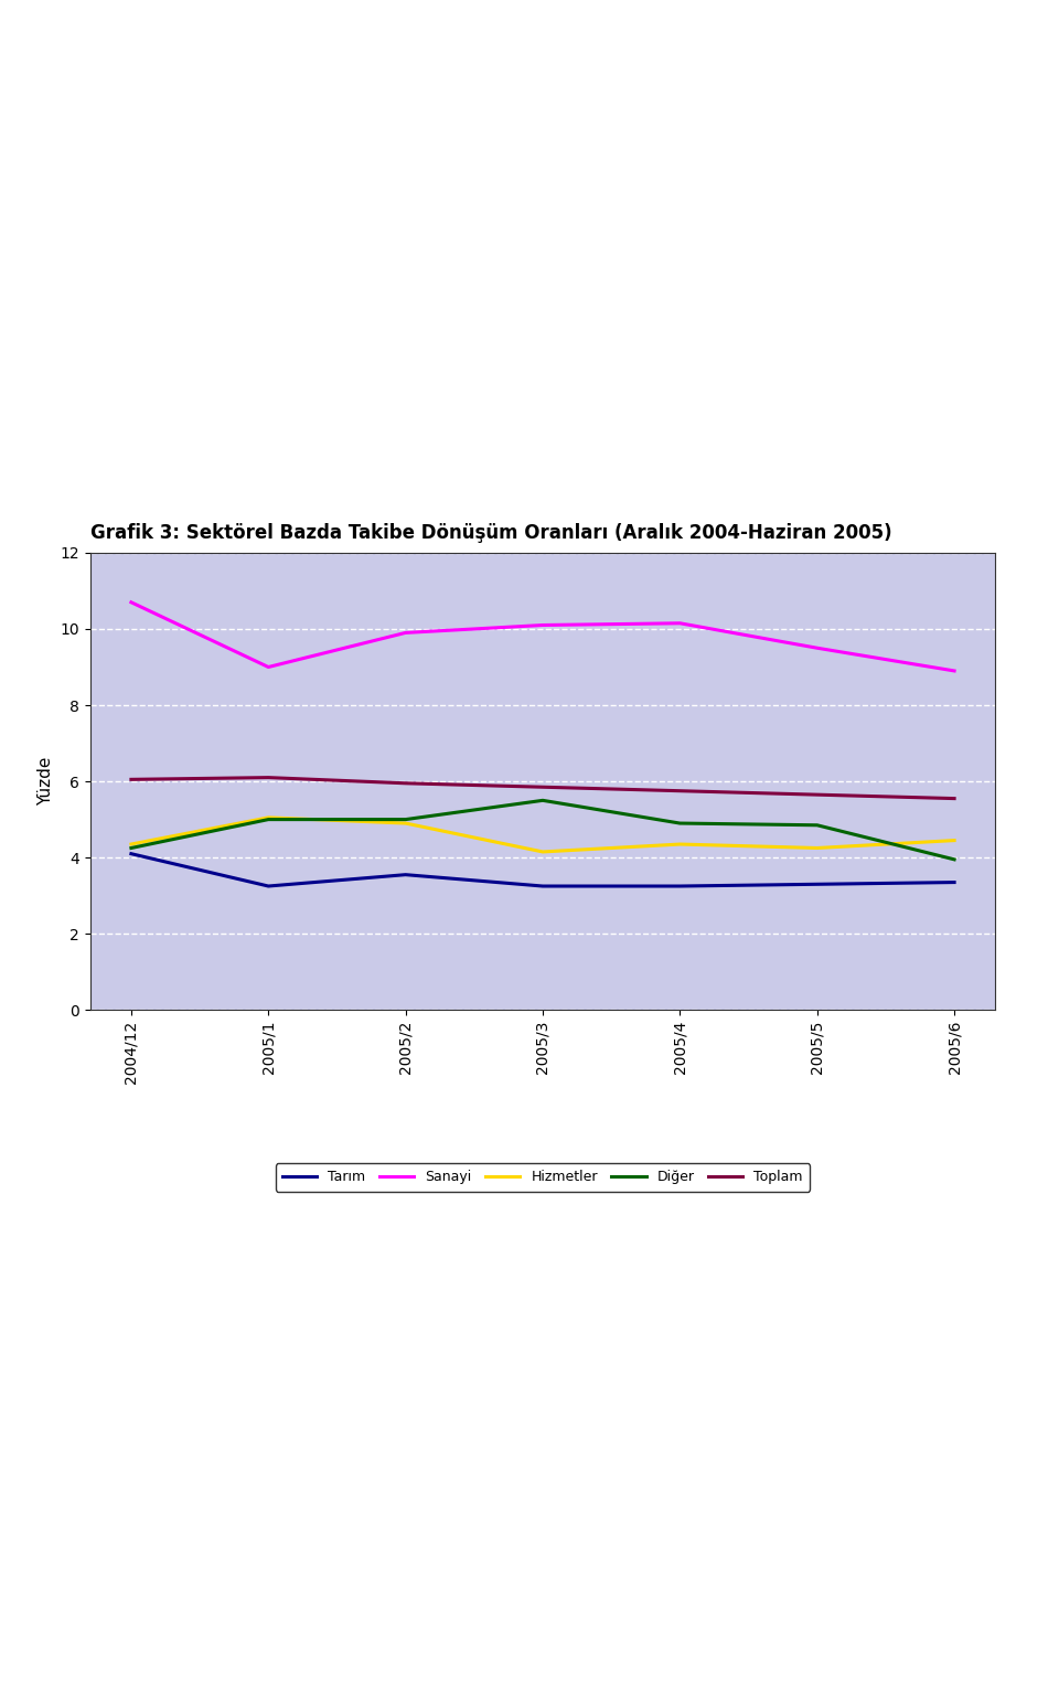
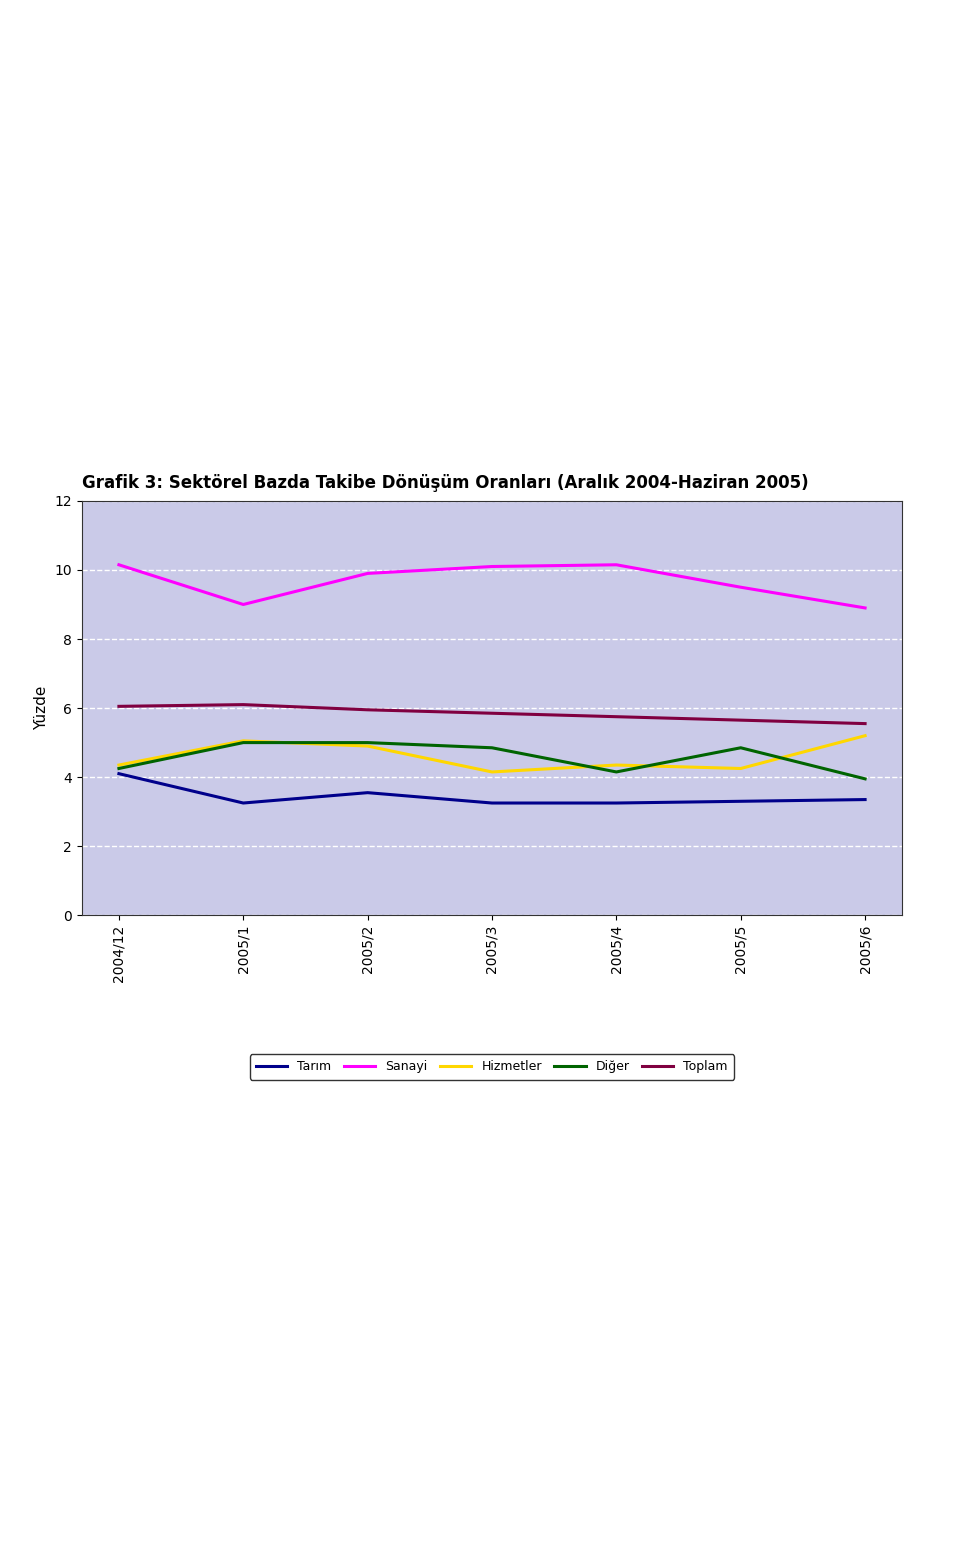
Sanayi/2004/12: 10.70 -> 10.15
Diğer/2005/3: 5.50 -> 4.85
Diğer/2005/4: 4.90 -> 4.15
Hizmetler/2005/6: 4.45 -> 5.20
